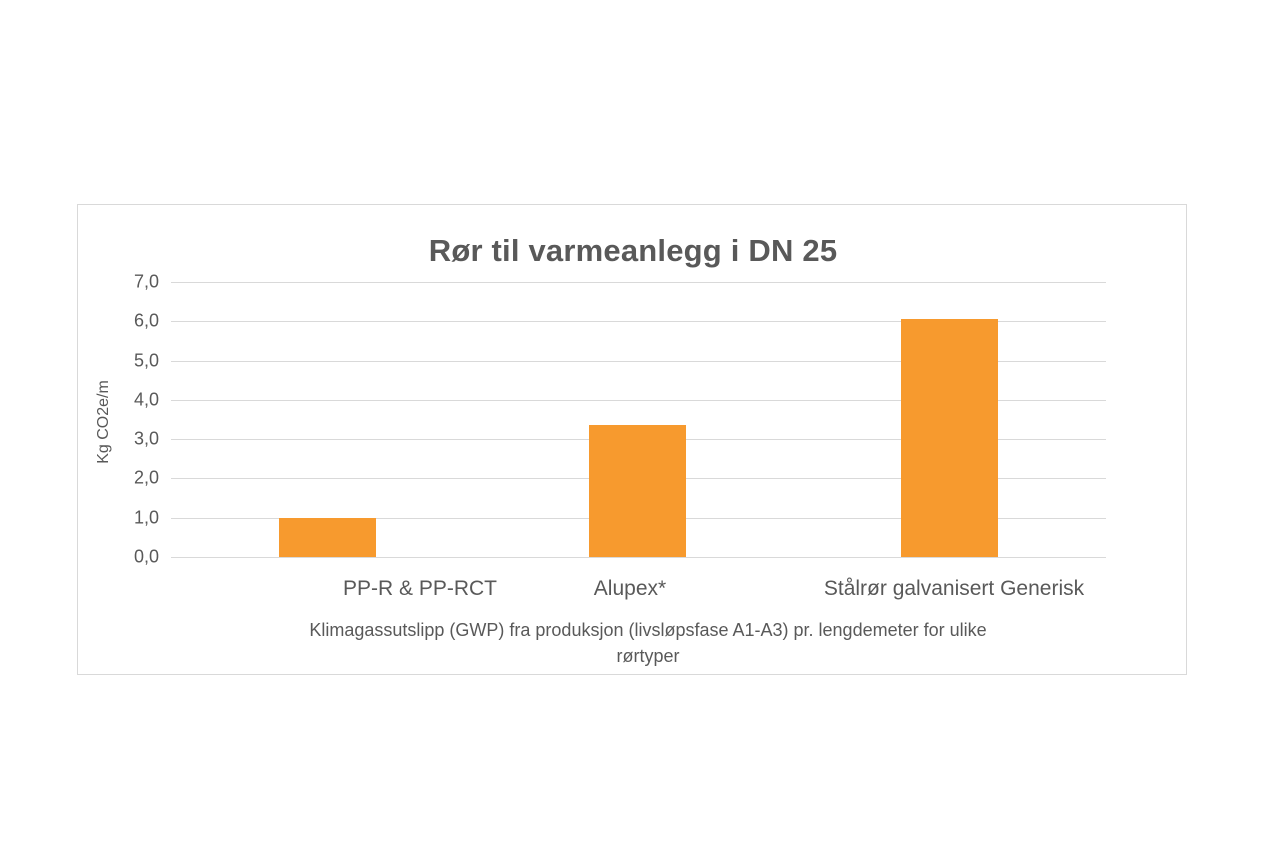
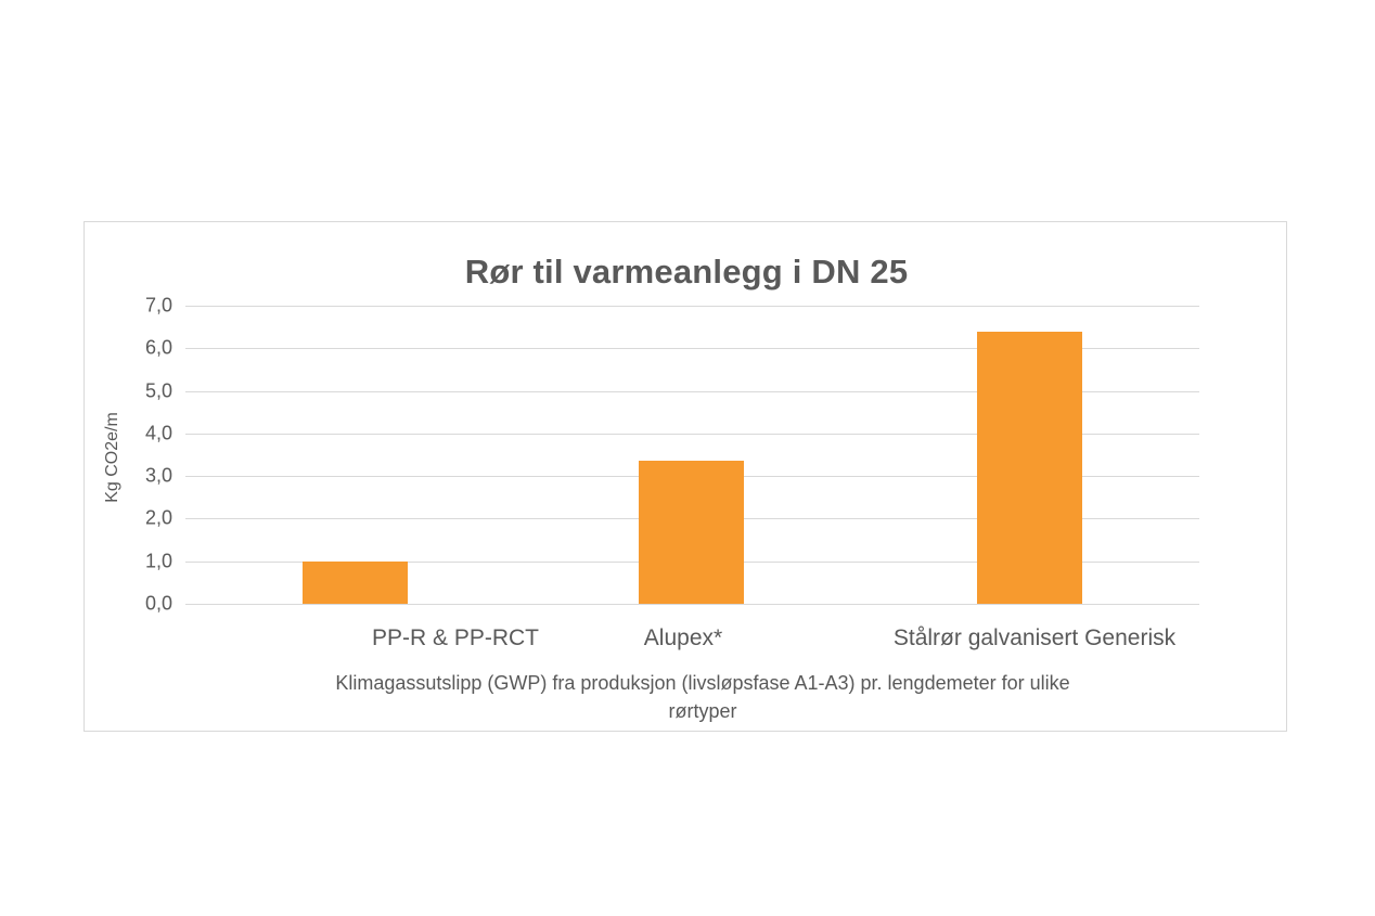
Stålrør galvanisert Generisk: 6,0 -> 6,4
